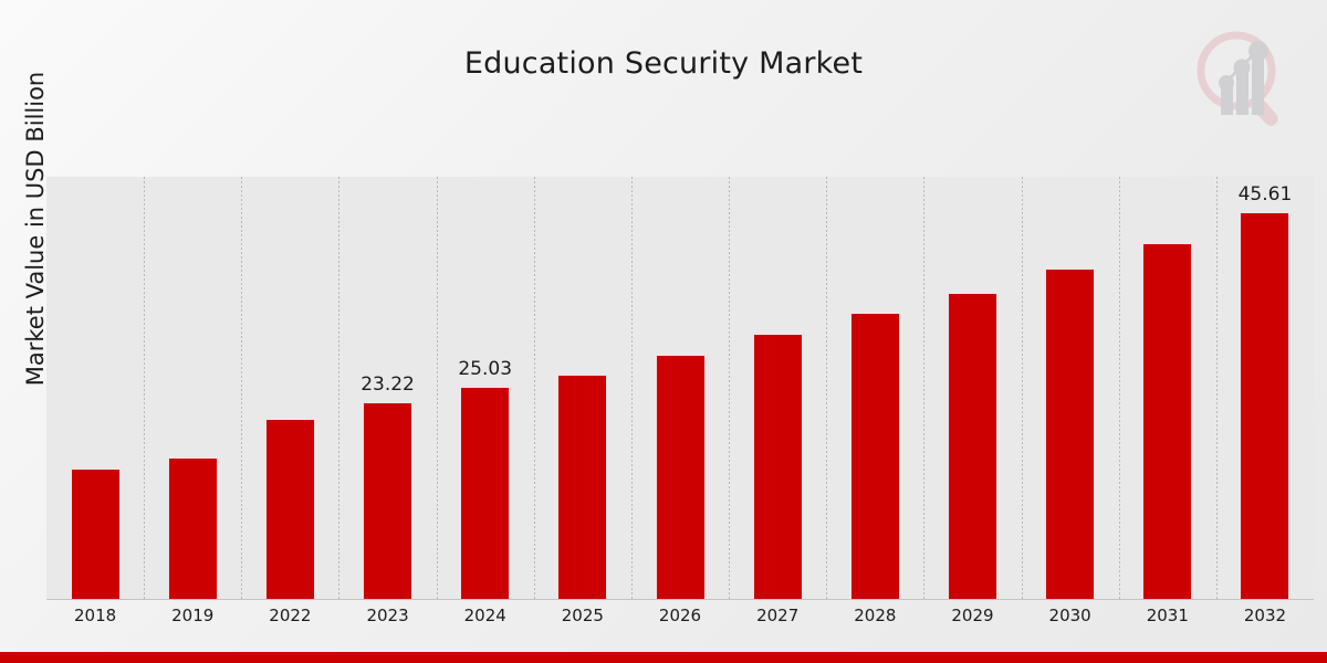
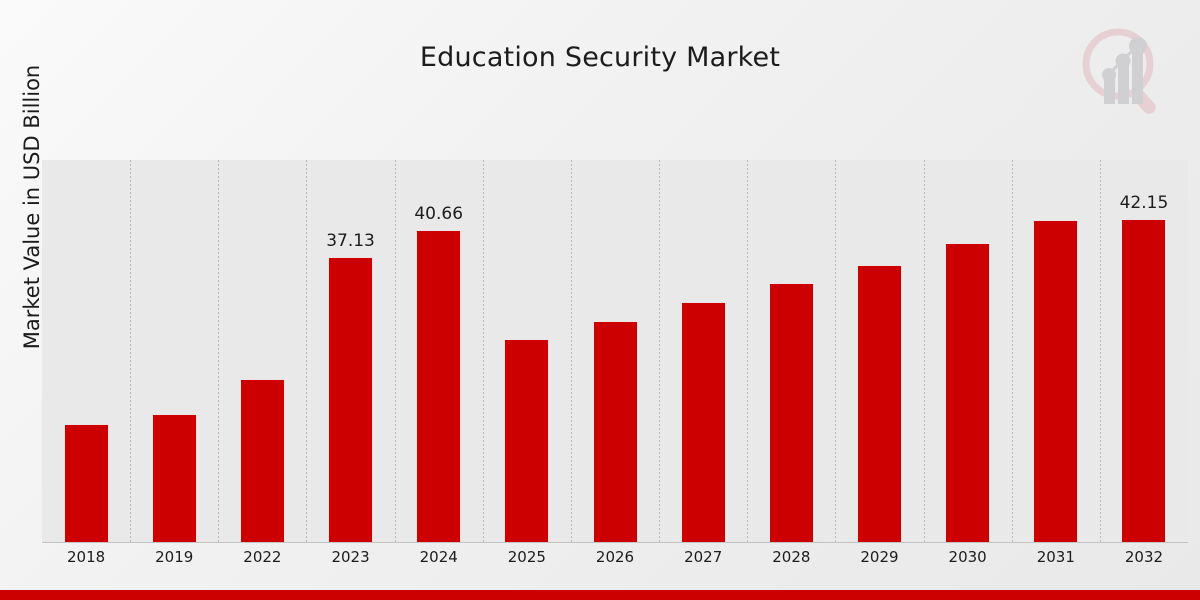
2023: 23.22 -> 37.13
2024: 25.03 -> 40.66
2032: 45.61 -> 42.15
